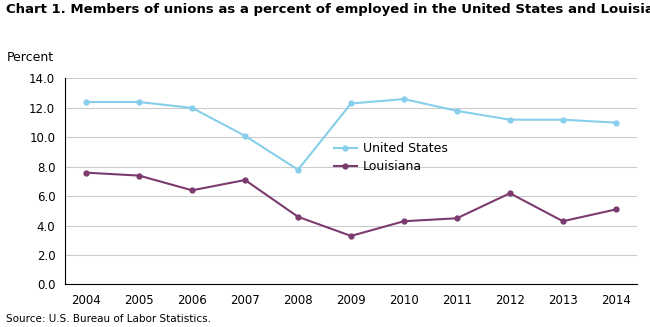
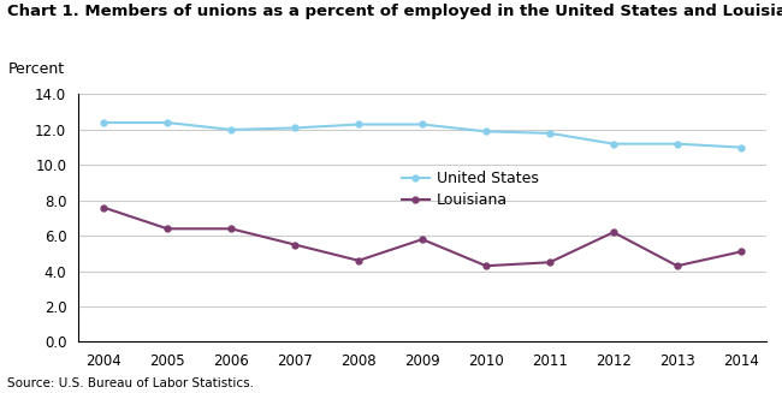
Louisiana/2005: 7.4 -> 6.4
United States/2007: 10.1 -> 12.1
Louisiana/2007: 7.1 -> 5.5
United States/2008: 7.8 -> 12.3
Louisiana/2009: 3.3 -> 5.8
United States/2010: 12.6 -> 11.9
